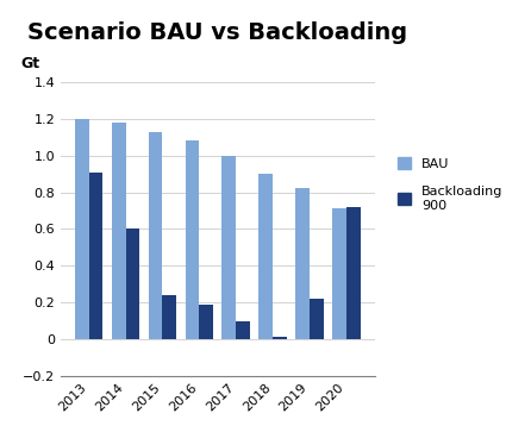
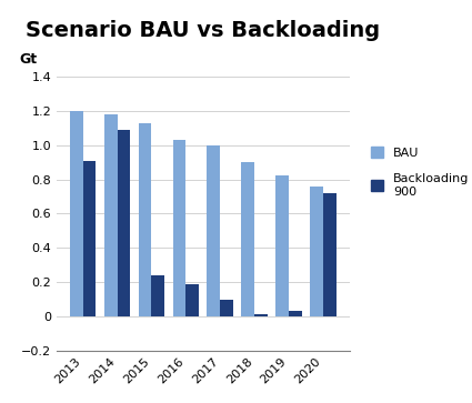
Backloading 900/2014: 0.60 -> 1.09
BAU/2016: 1.08 -> 1.03
Backloading 900/2019: 0.22 -> 0.03
BAU/2020: 0.71 -> 0.76
